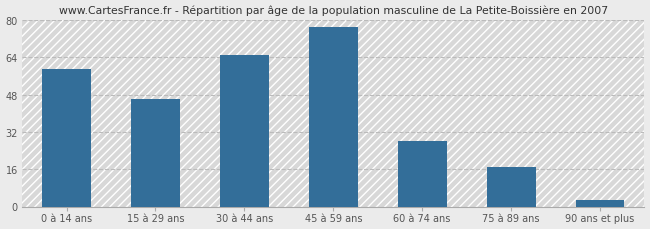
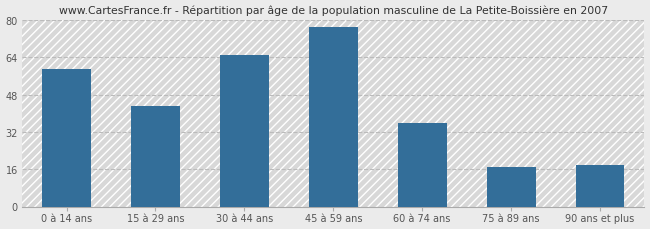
15 à 29 ans: 46 -> 43
60 à 74 ans: 28 -> 36
90 ans et plus: 3 -> 18
